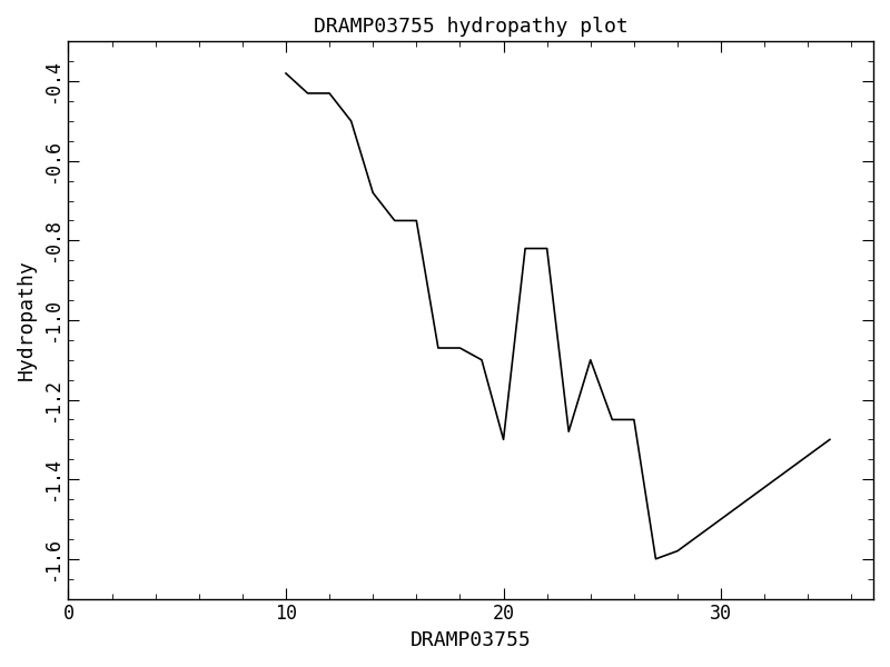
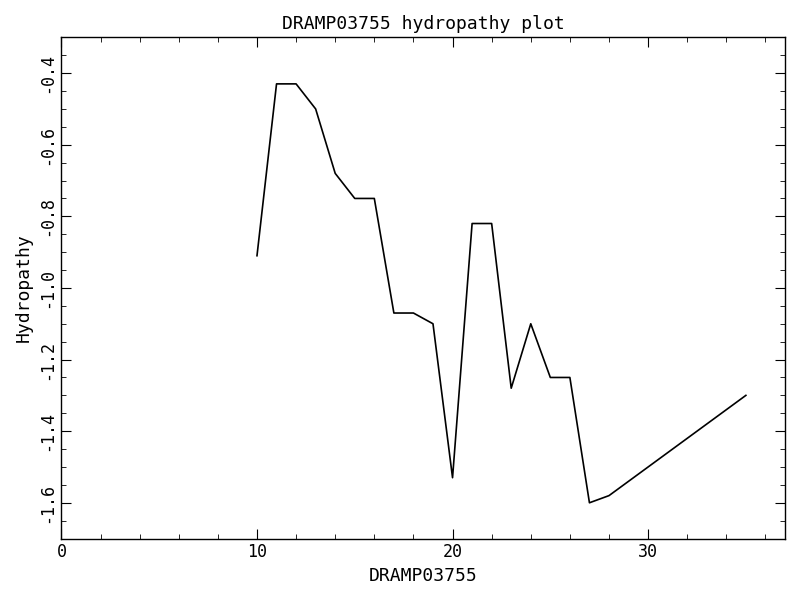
10: -0.38 -> -0.91
20: -1.30 -> -1.53
